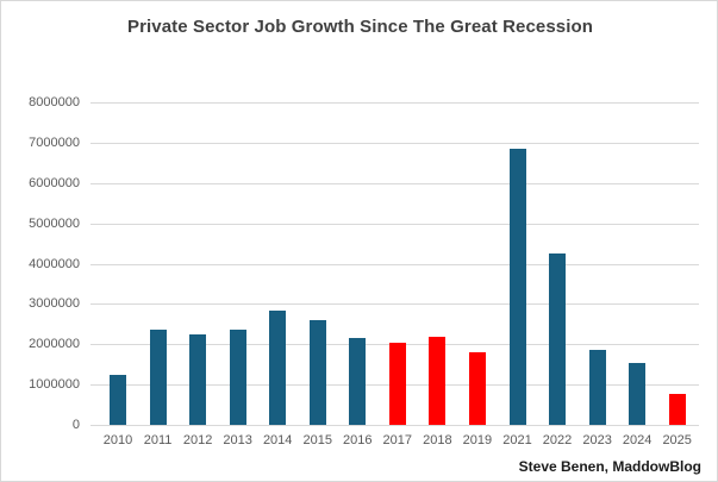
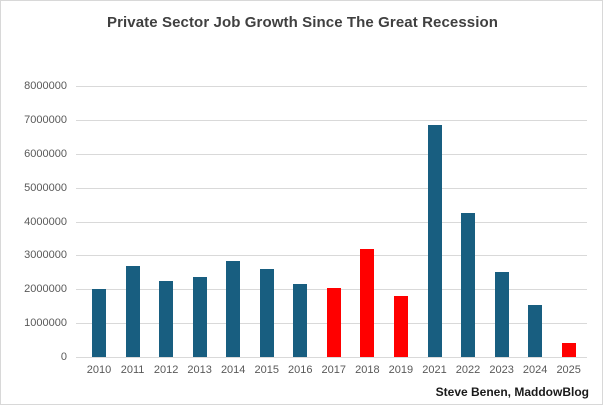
2010: 1200000 -> 2000000
2011: 2400000 -> 2700000
2018: 2200000 -> 3200000
2023: 1800000 -> 2500000
2025: 800000 -> 400000
